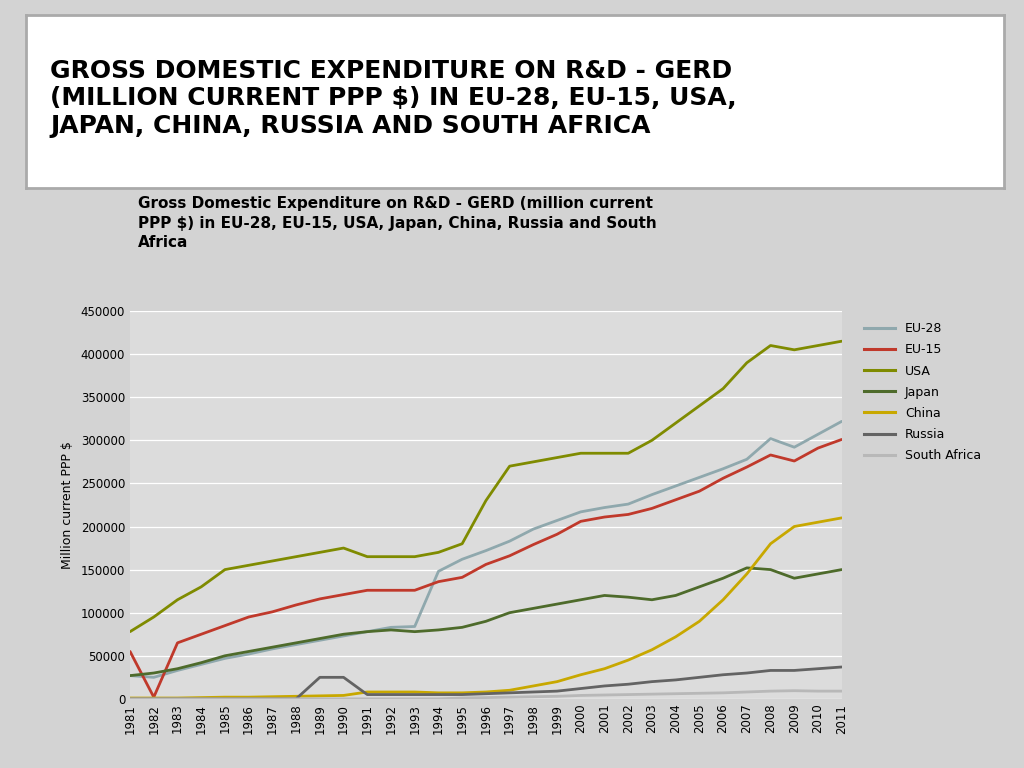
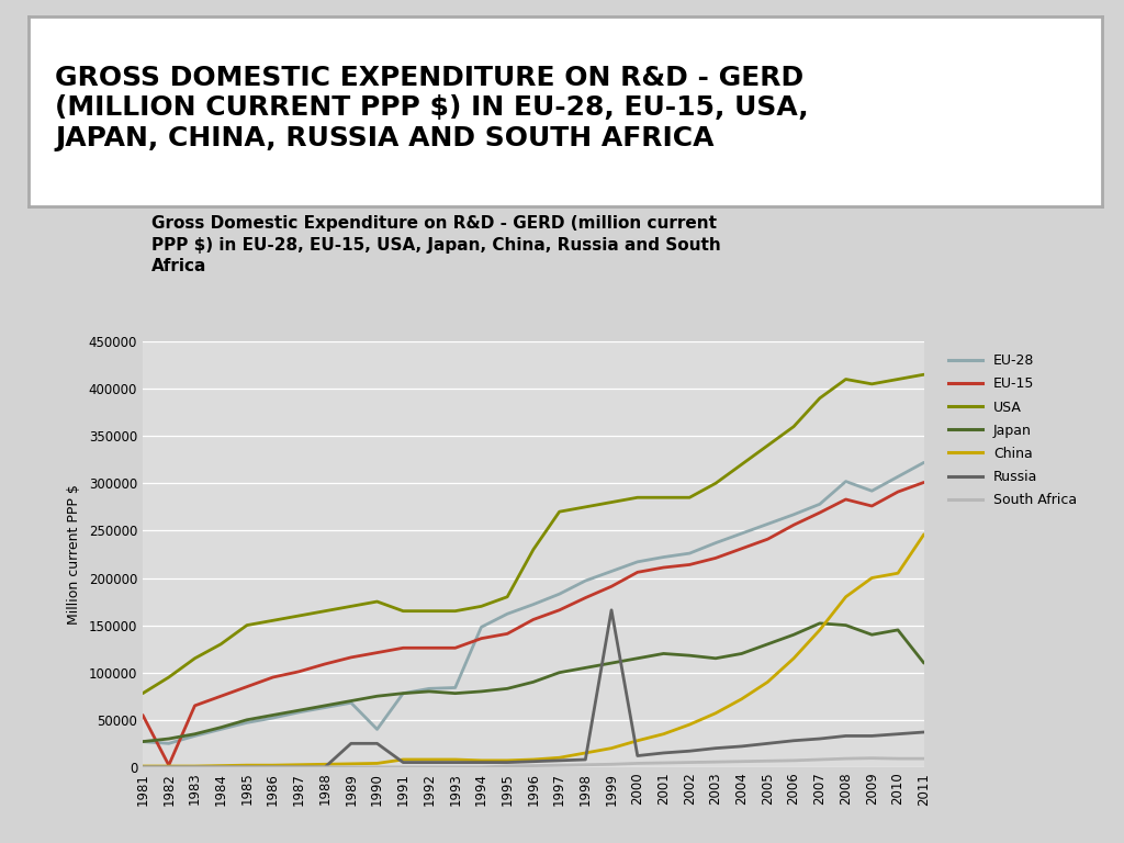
EU-28/1990: 73000 -> 40000
Russia/1999: 9000 -> 166000
Japan/2011: 150000 -> 110000
China/2011: 210000 -> 246000
